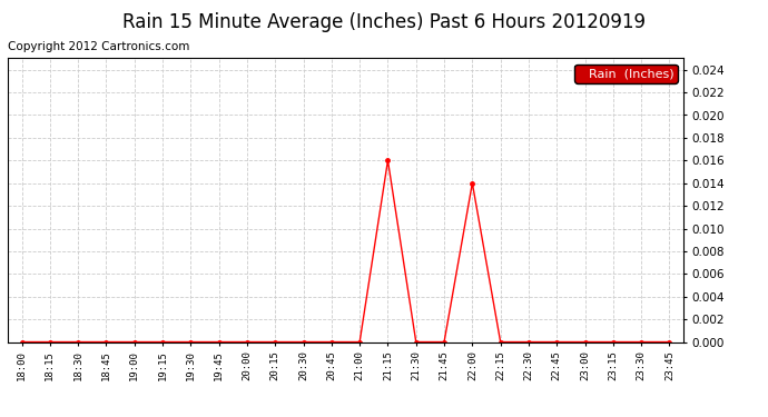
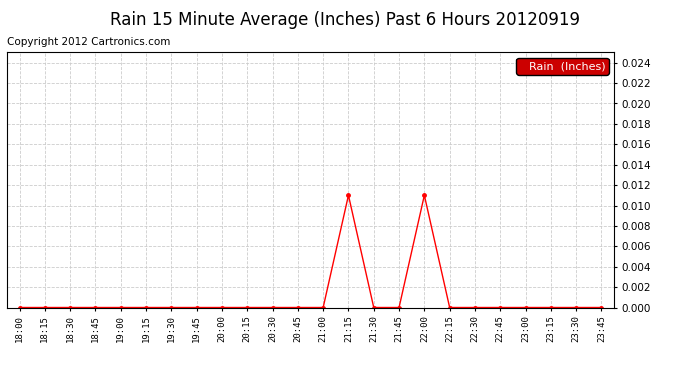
21:15: 0.016 -> 0.011
22:00: 0.014 -> 0.011
